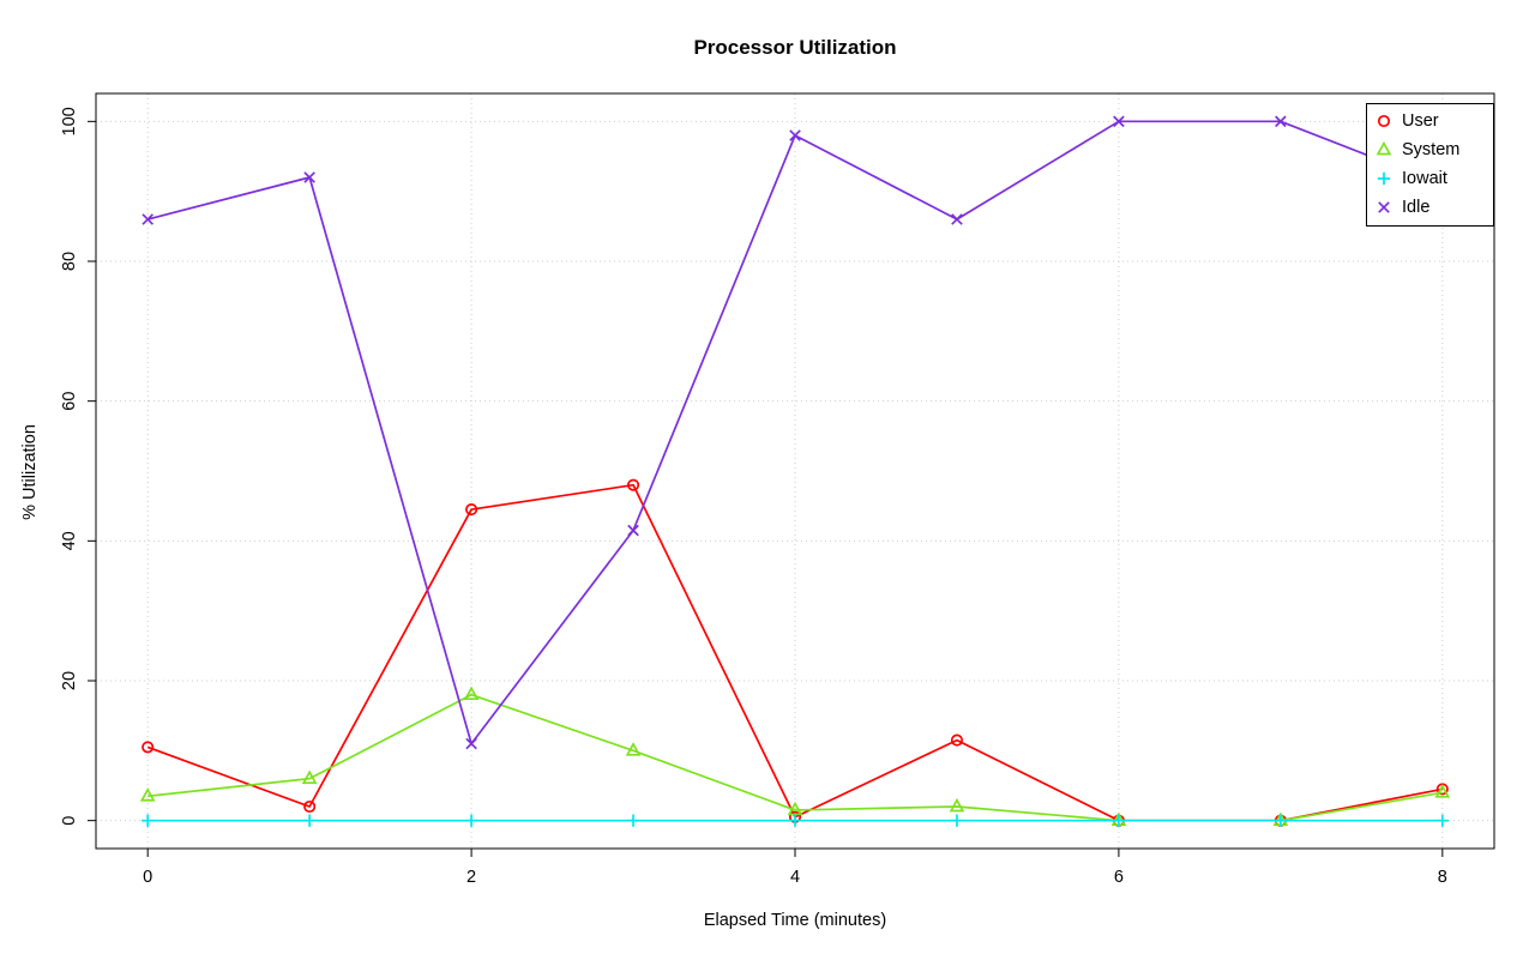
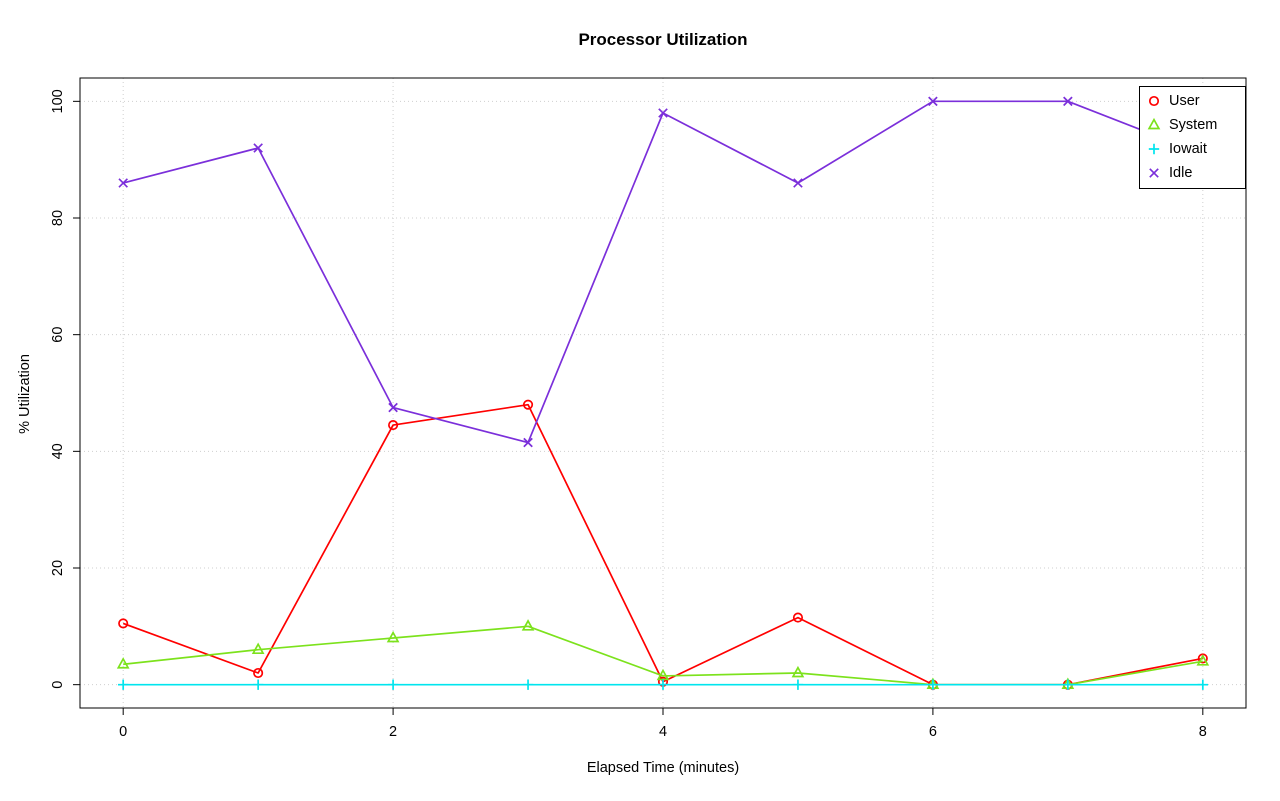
System/2: 18 -> 8
Idle/2: 11 -> 48
